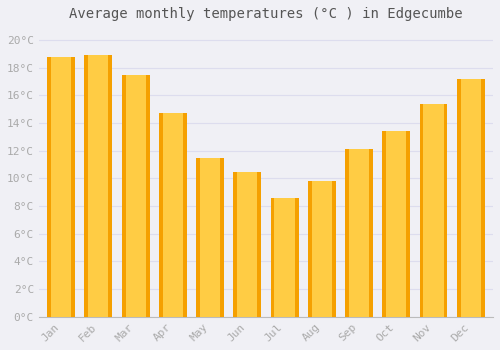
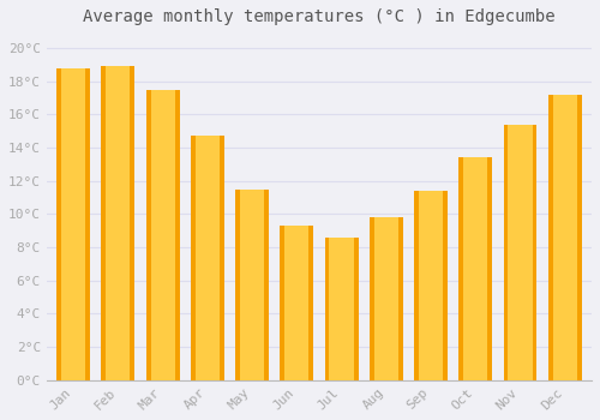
Jun: 10.5°C -> 9.3°C
Sep: 12.1°C -> 11.4°C
